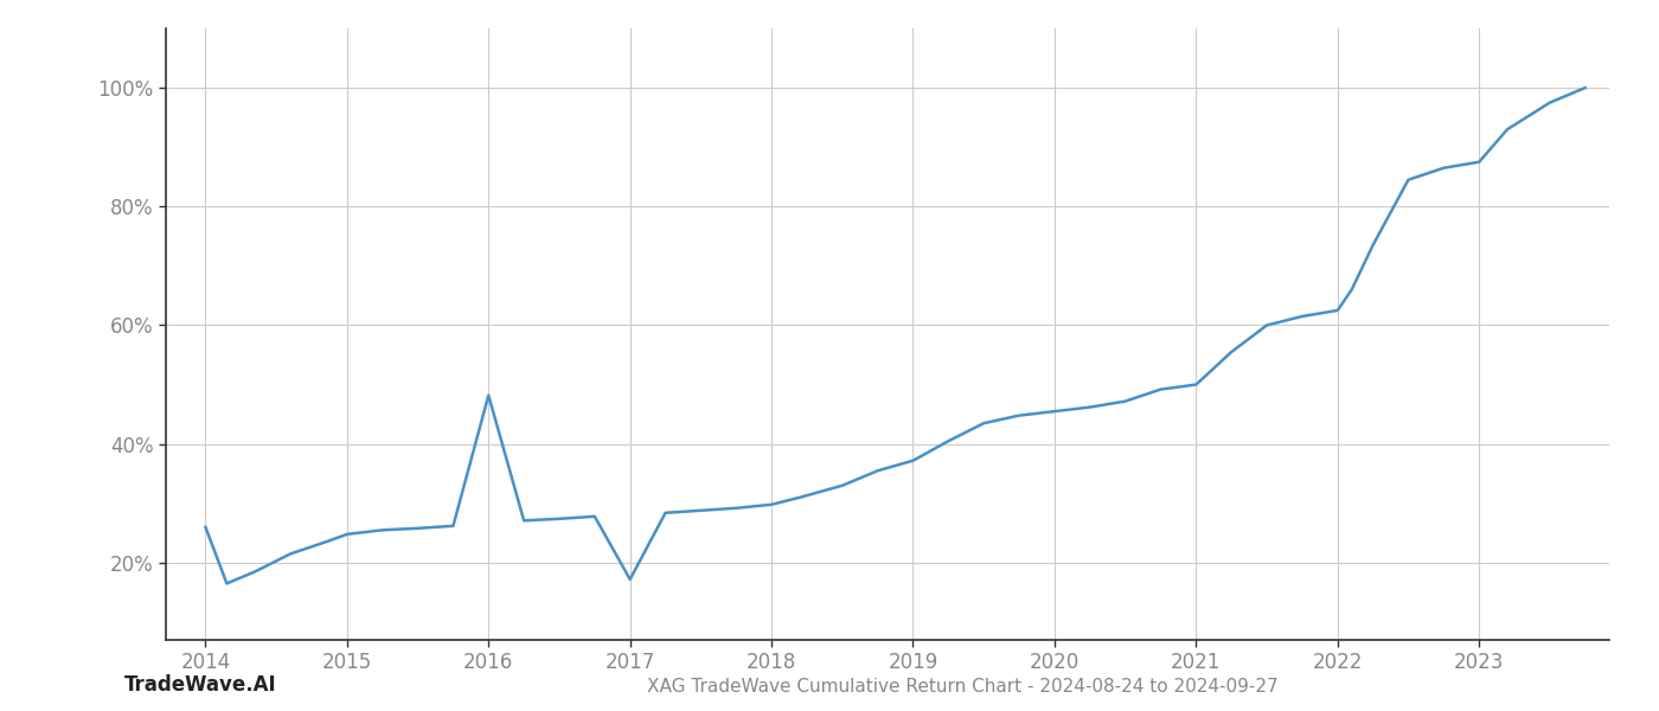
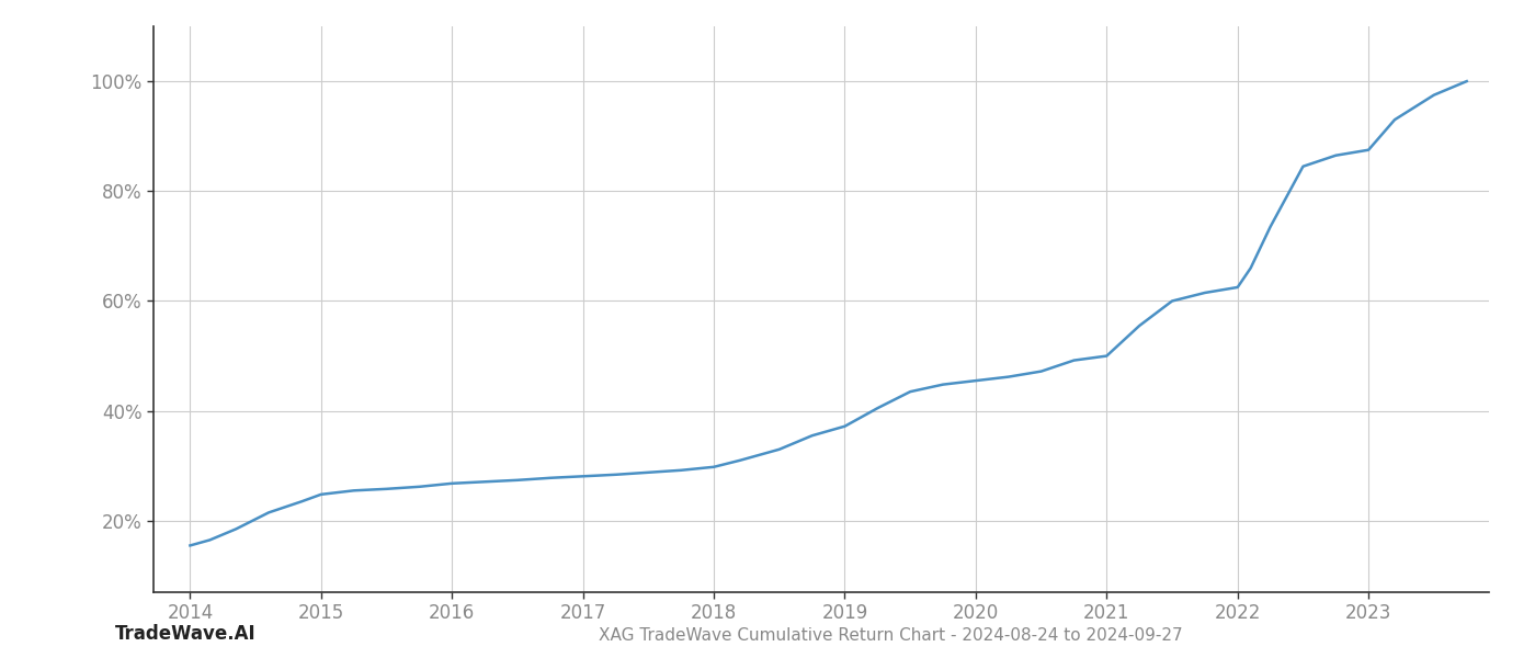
2014: 26.0% -> 15.5%
2016: 48.2% -> 26.8%
2017: 17.2% -> 28.1%
